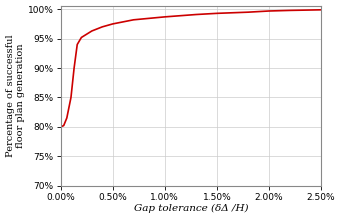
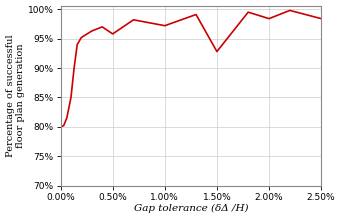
0.50%: 97.5% -> 95.8%
1.00%: 98.7% -> 97.2%
1.50%: 99.3% -> 92.8%
2.00%: 99.7% -> 98.4%
2.50%: 99.9% -> 98.4%
